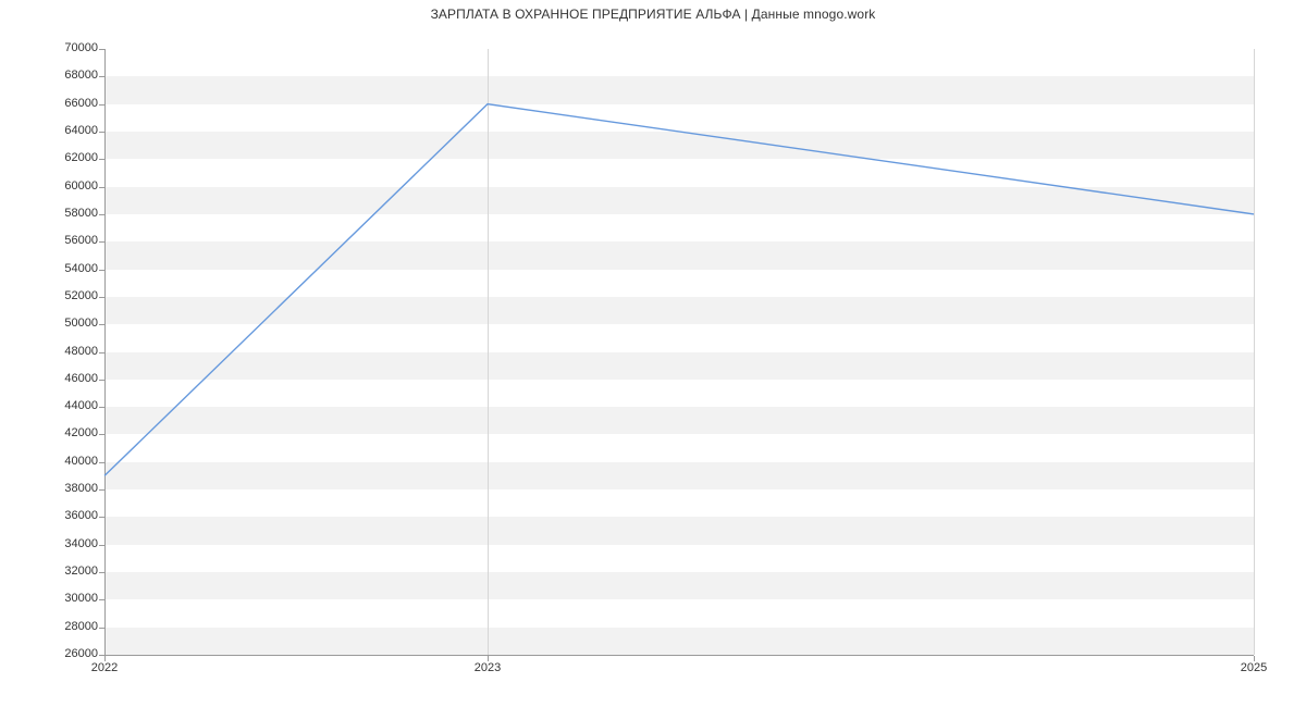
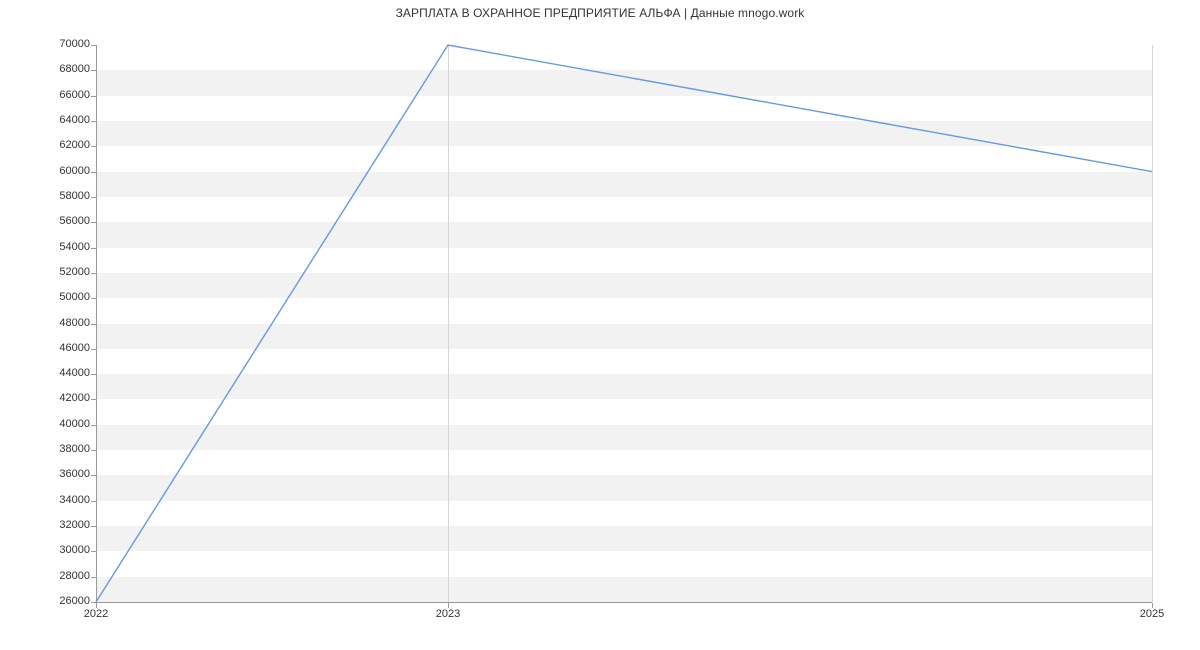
2022: 39000 -> 26000
2023: 66000 -> 70000
2025: 58000 -> 60000
